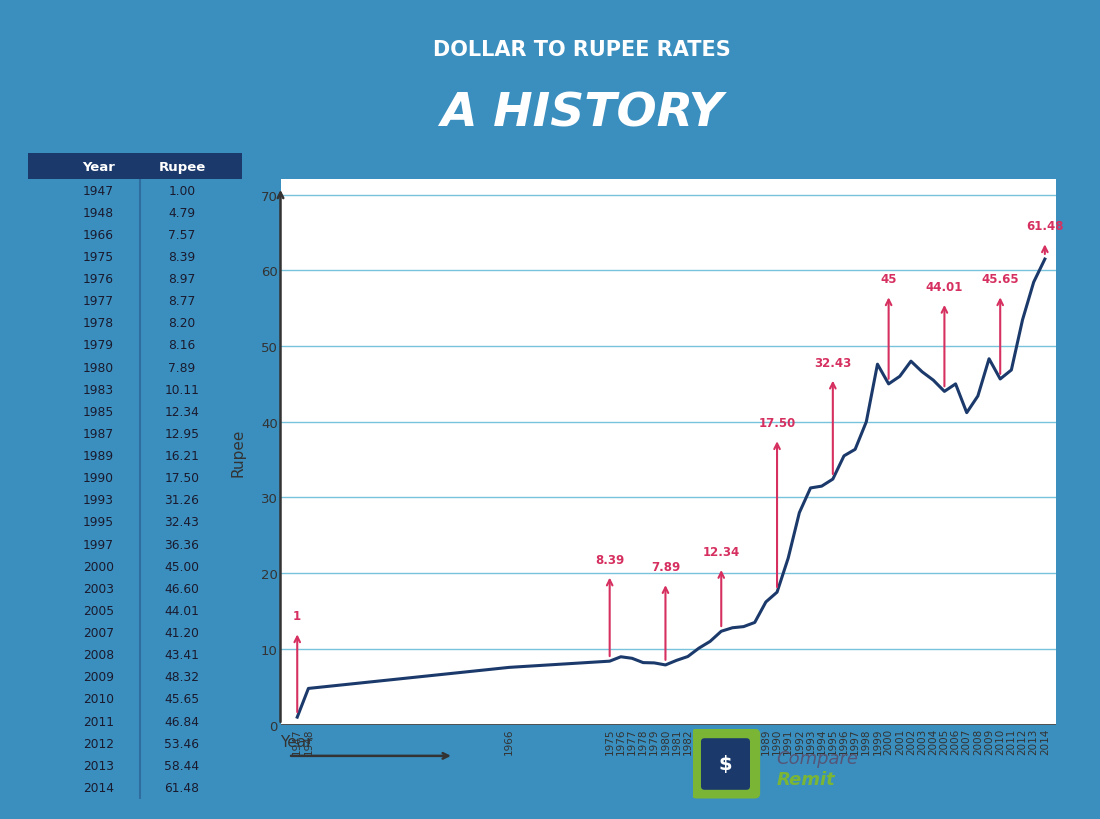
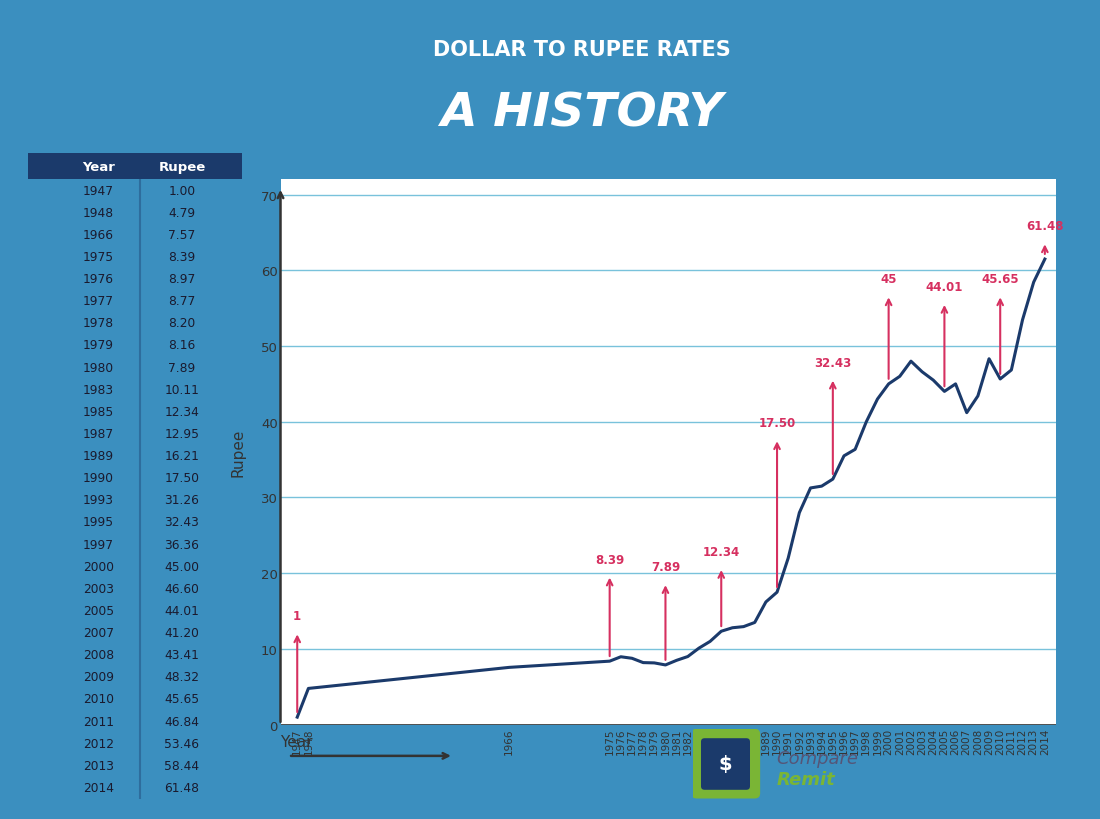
1999: 47.6 -> 43.0
